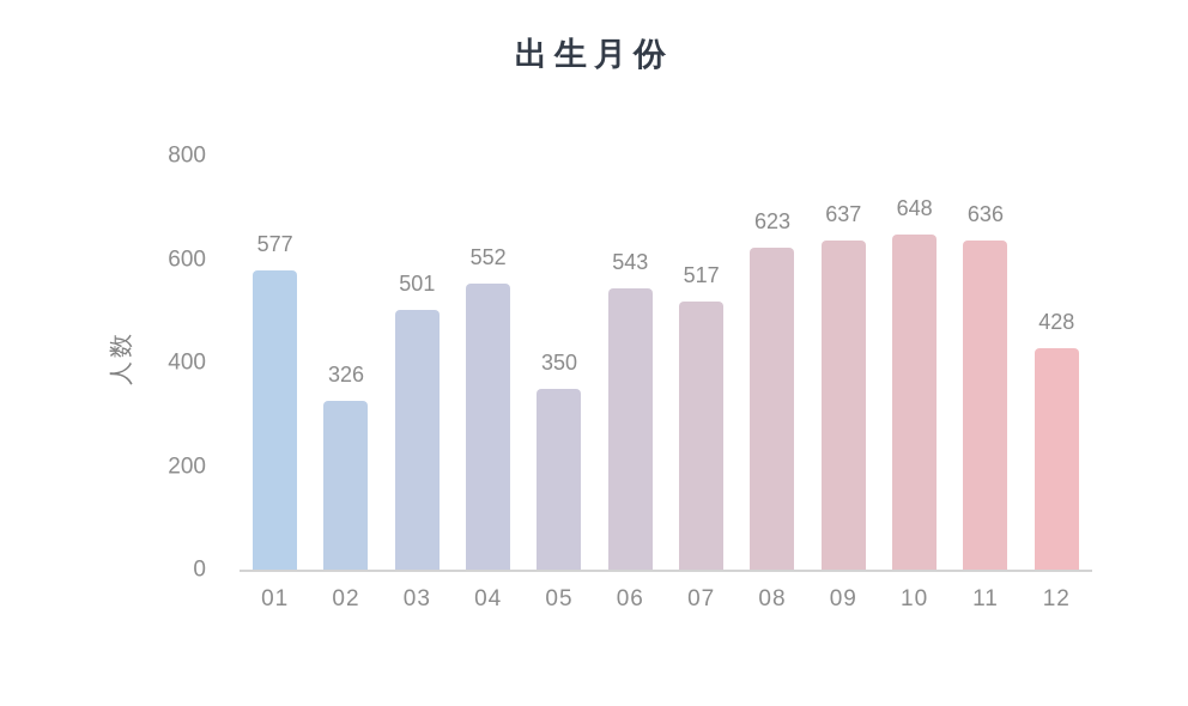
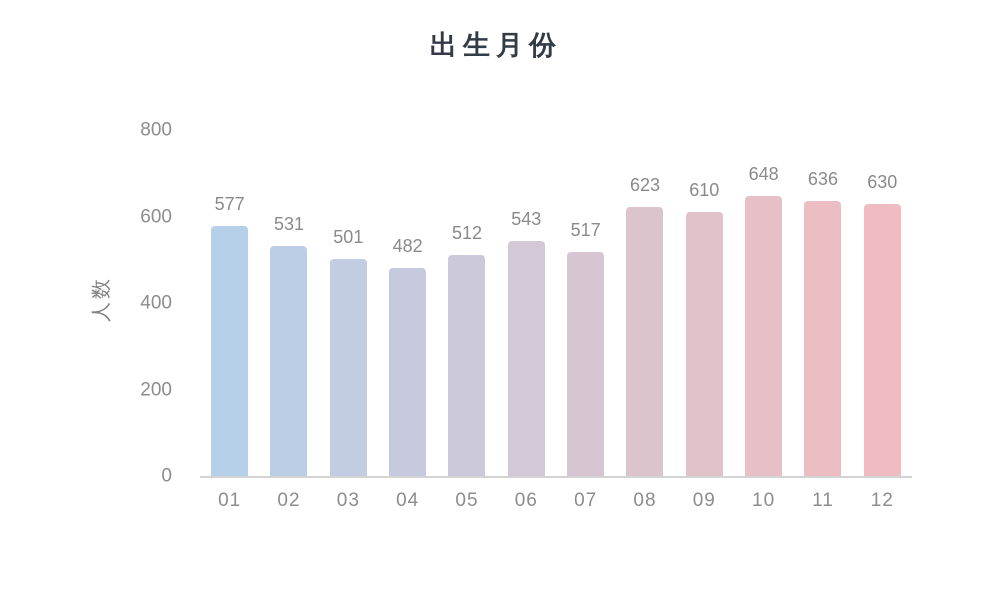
02: 326 -> 531
04: 552 -> 482
05: 350 -> 512
09: 637 -> 610
12: 428 -> 630
